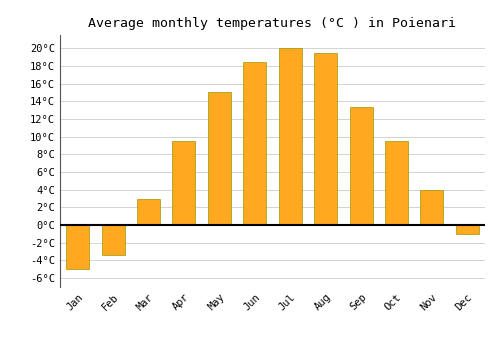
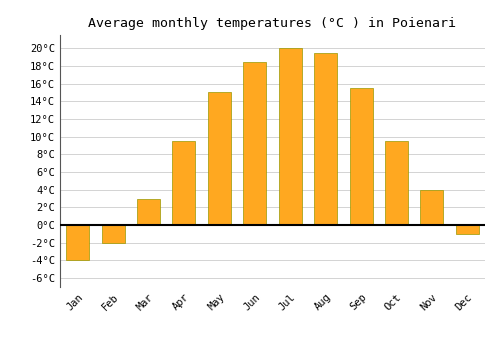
Jan: -5.0°C -> -4.0°C
Feb: -3.4°C -> -2.0°C
Sep: 13.4°C -> 15.5°C
